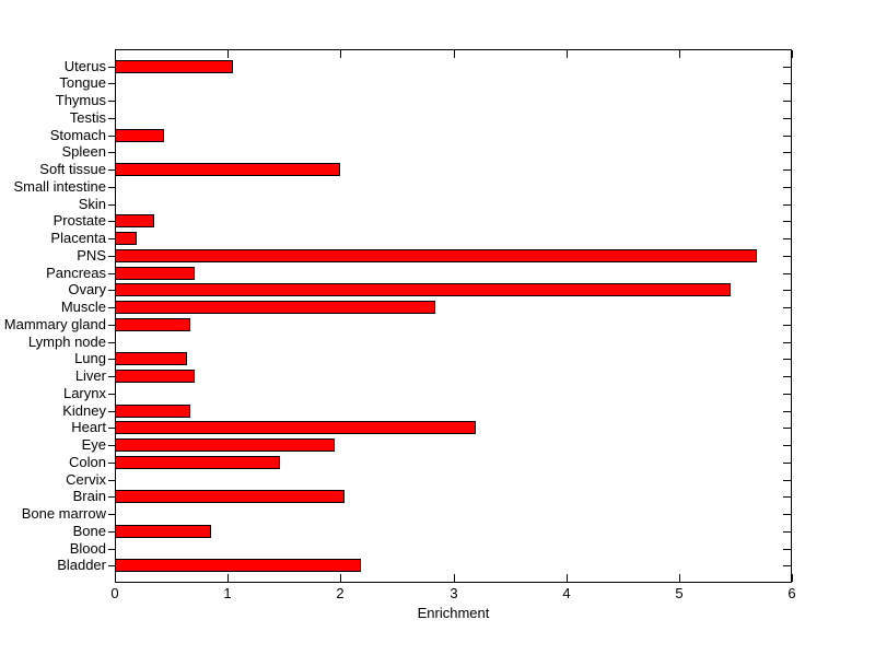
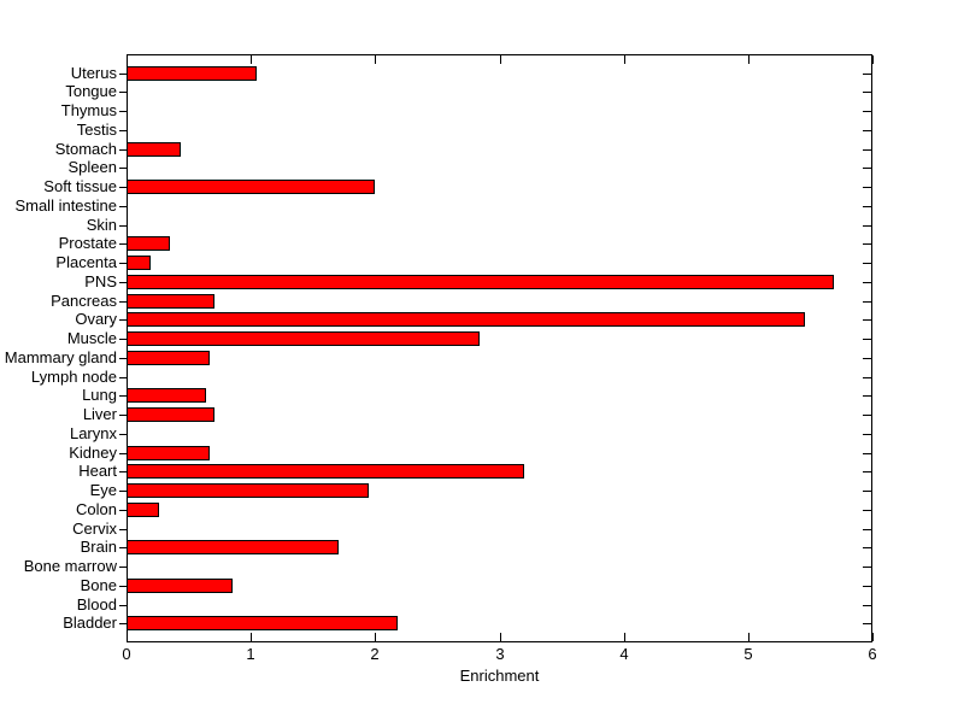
Colon: 1.46 -> 0.26
Brain: 2.04 -> 1.71
